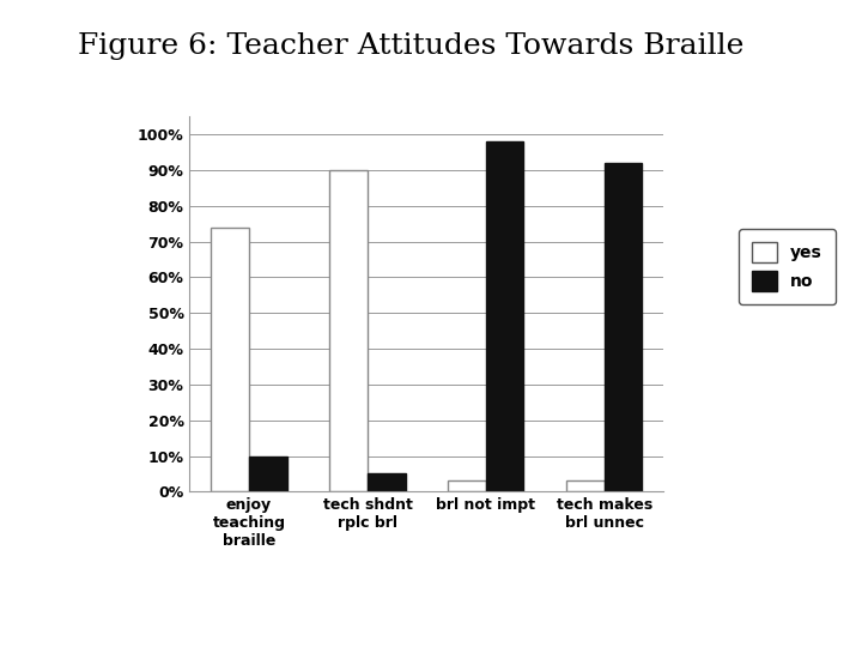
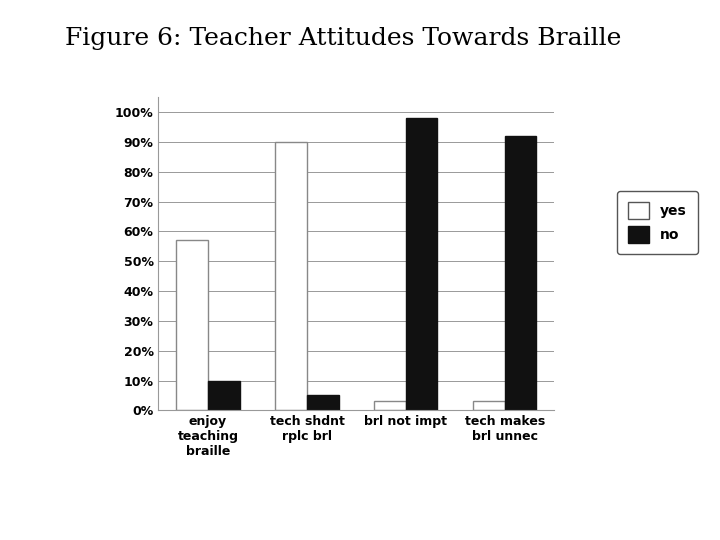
yes/enjoy teaching braille: 74% -> 57%
